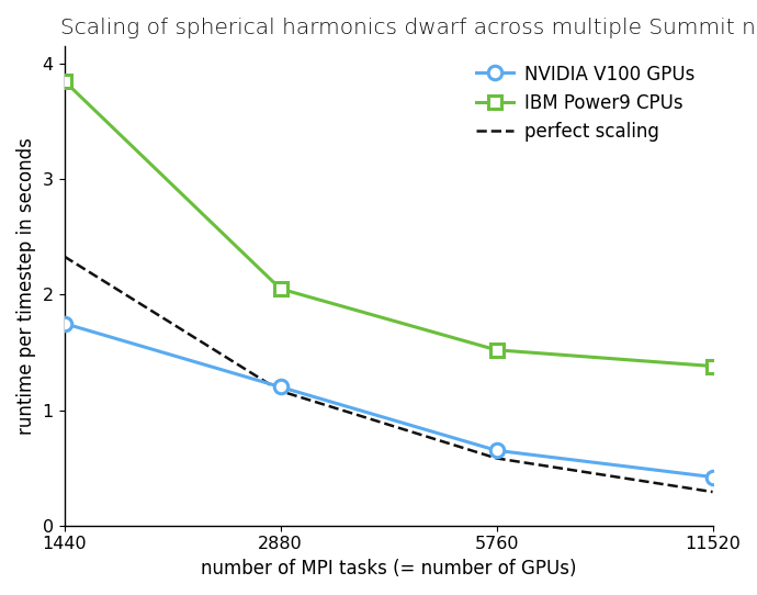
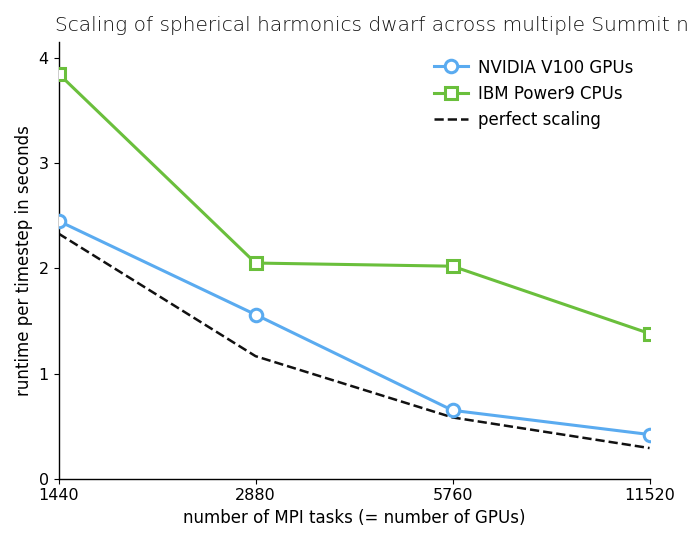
NVIDIA V100 GPUs/1440: 1.75 -> 2.45
NVIDIA V100 GPUs/2880: 1.20 -> 1.56
IBM Power9 CPUs/5760: 1.52 -> 2.02
